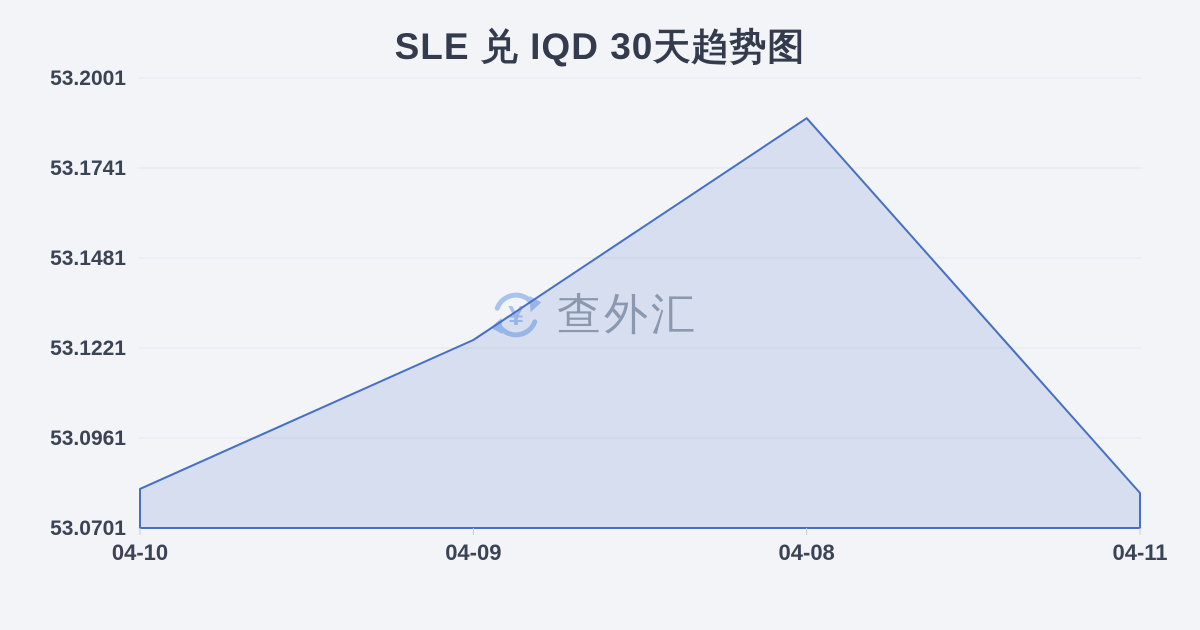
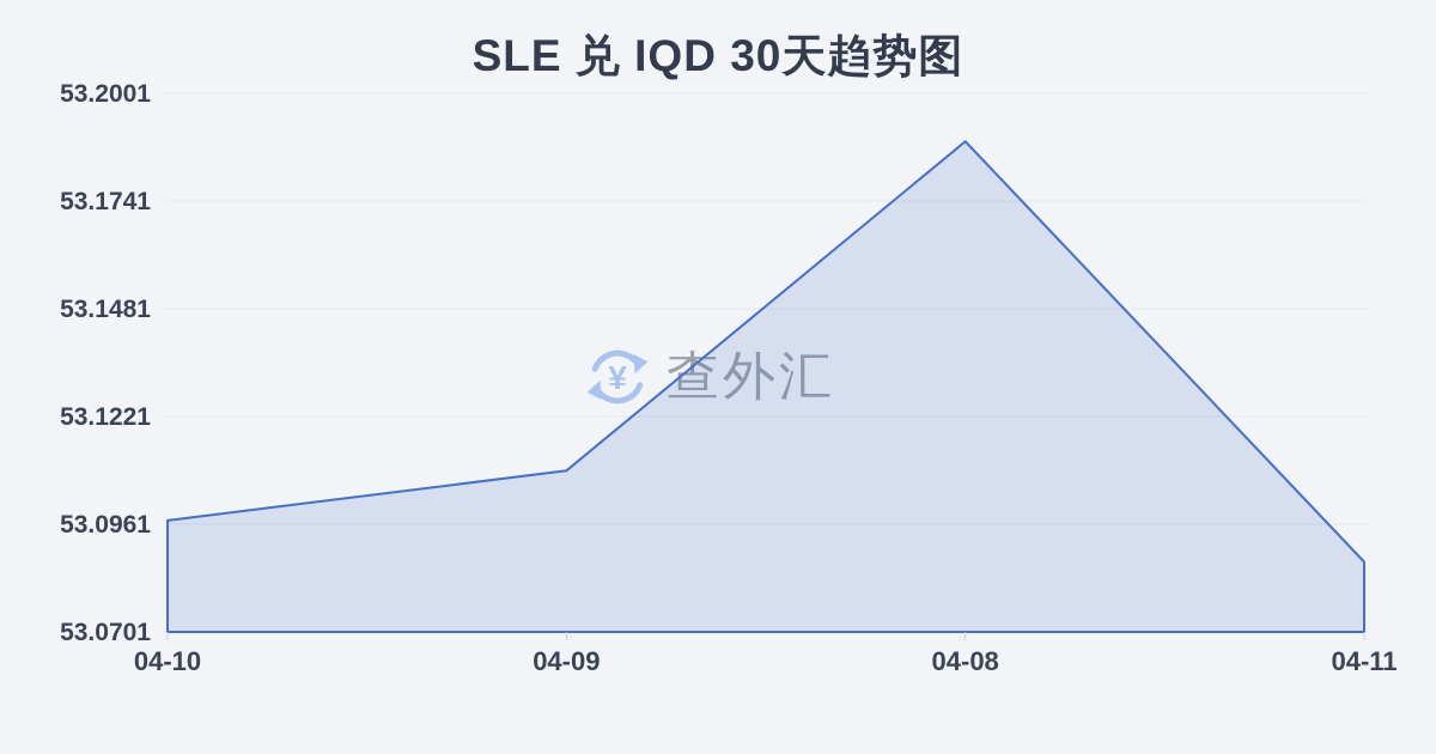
04-10: 53.081 -> 53.097
04-09: 53.124 -> 53.109
04-11: 53.080 -> 53.087
